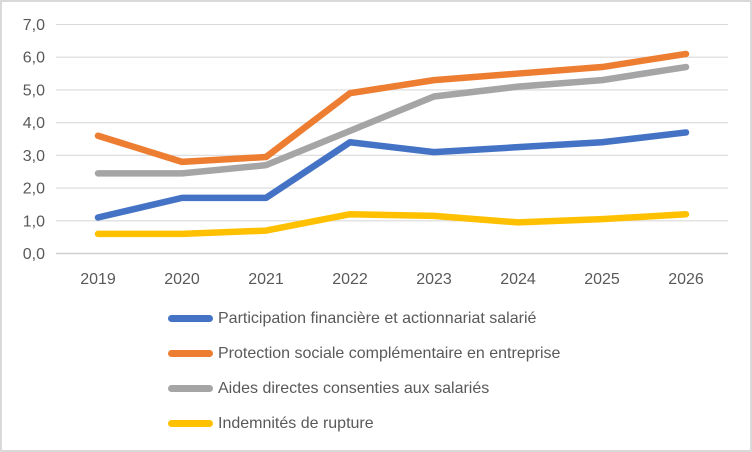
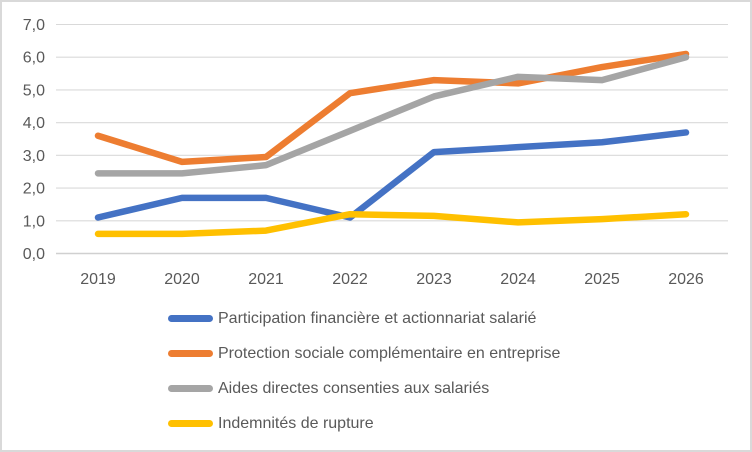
Participation financière et actionnariat salarié/2022: 3,4 -> 1,1
Protection sociale complémentaire en entreprise/2024: 5,5 -> 5,2
Aides directes consenties aux salariés/2024: 5,1 -> 5,4
Aides directes consenties aux salariés/2026: 5,7 -> 6,0
